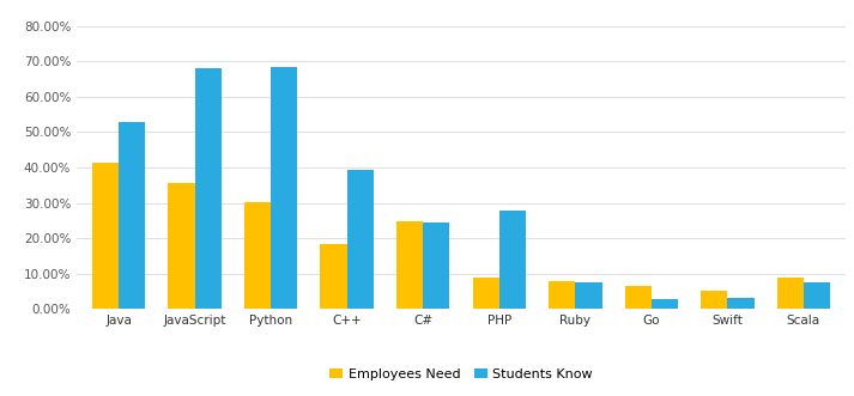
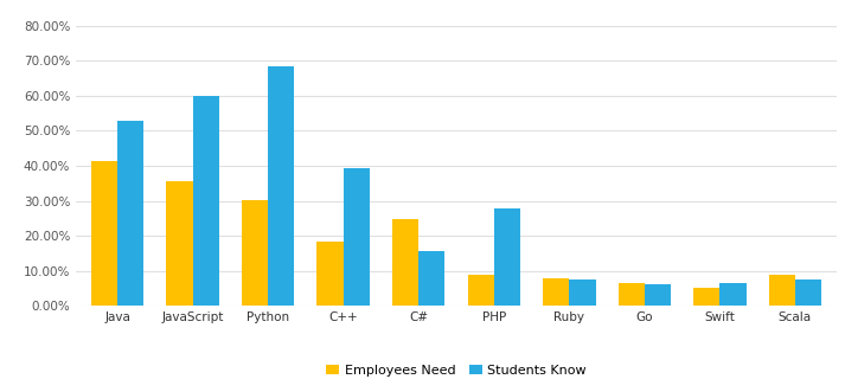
Students Know/JavaScript: 68.2% -> 60.0%
Students Know/C#: 24.5% -> 15.5%
Students Know/Go: 2.6% -> 6.0%
Students Know/Swift: 3.1% -> 6.5%
